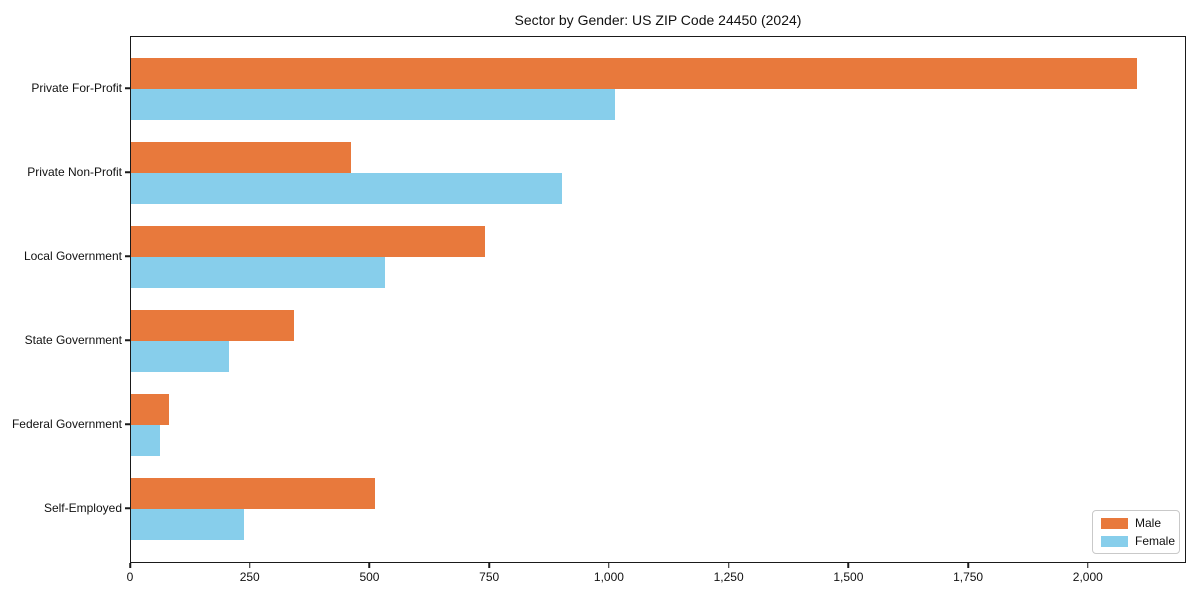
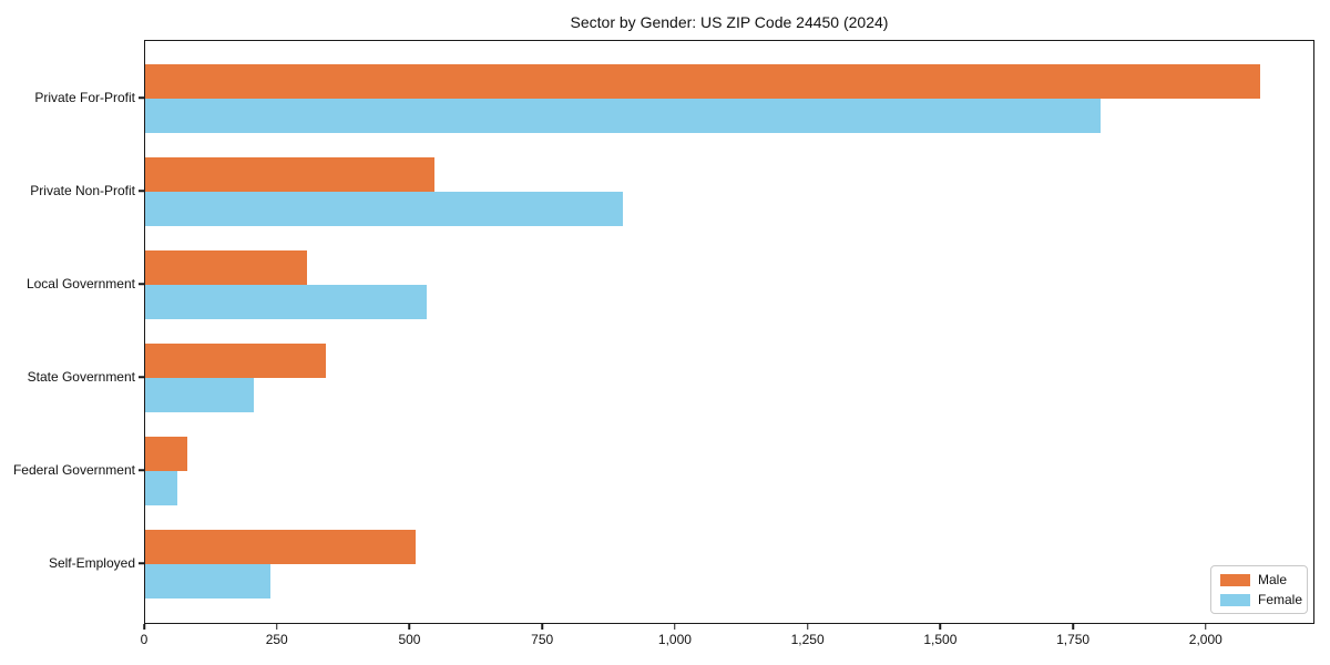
Female/Private For-Profit: 1010 -> 1800
Male/Private Non-Profit: 460 -> 540
Male/Local Government: 740 -> 300
